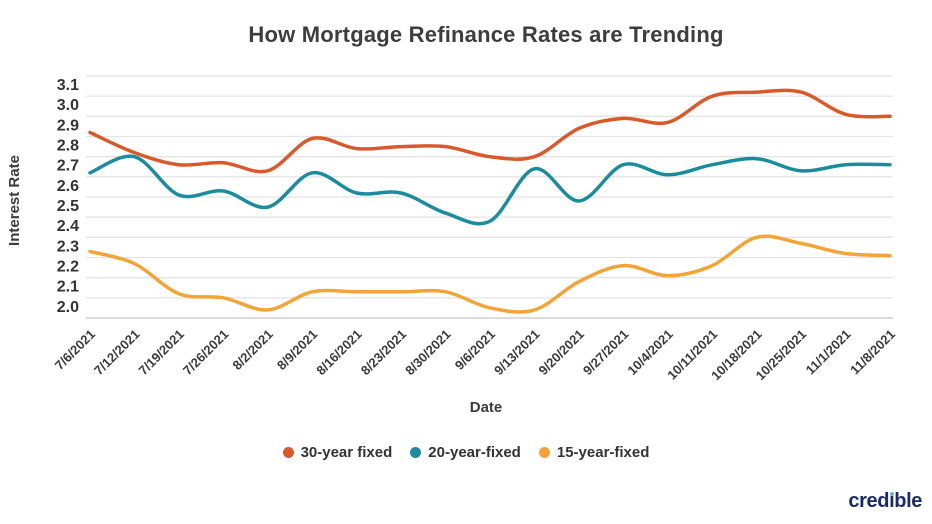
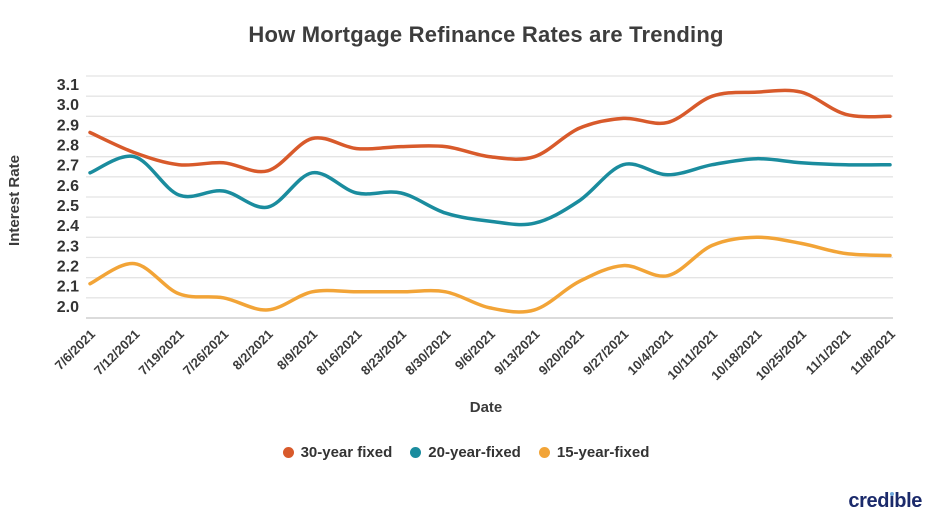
15-year-fixed/7/6/2021: 2.23 -> 2.07
20-year-fixed/9/13/2021: 2.64 -> 2.37
15-year-fixed/10/11/2021: 2.16 -> 2.26
20-year-fixed/10/25/2021: 2.63 -> 2.67
